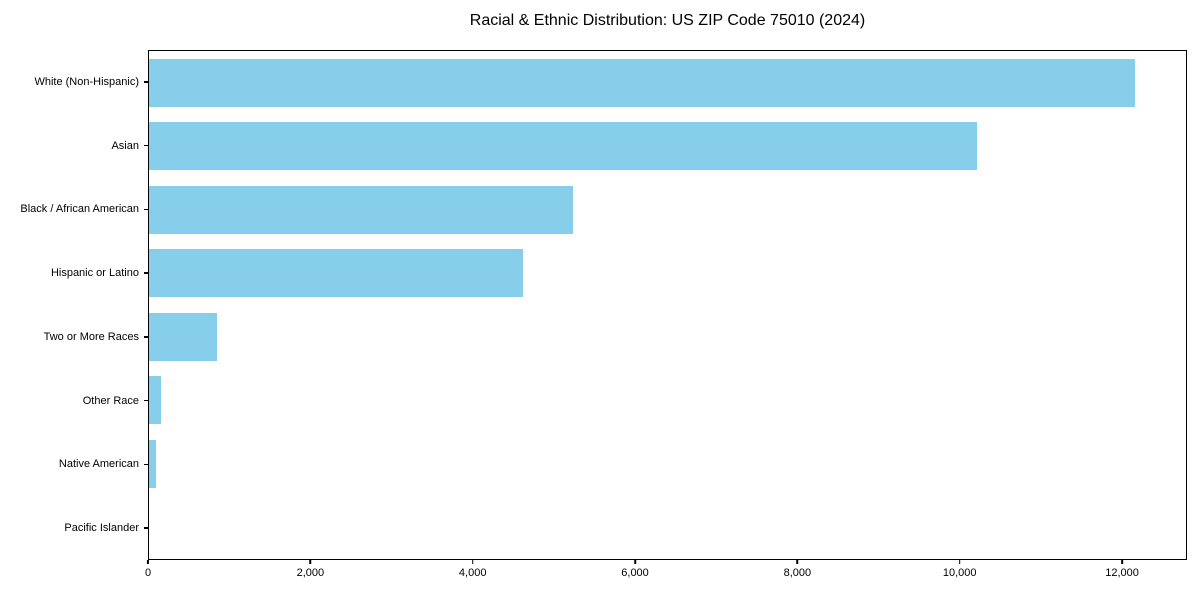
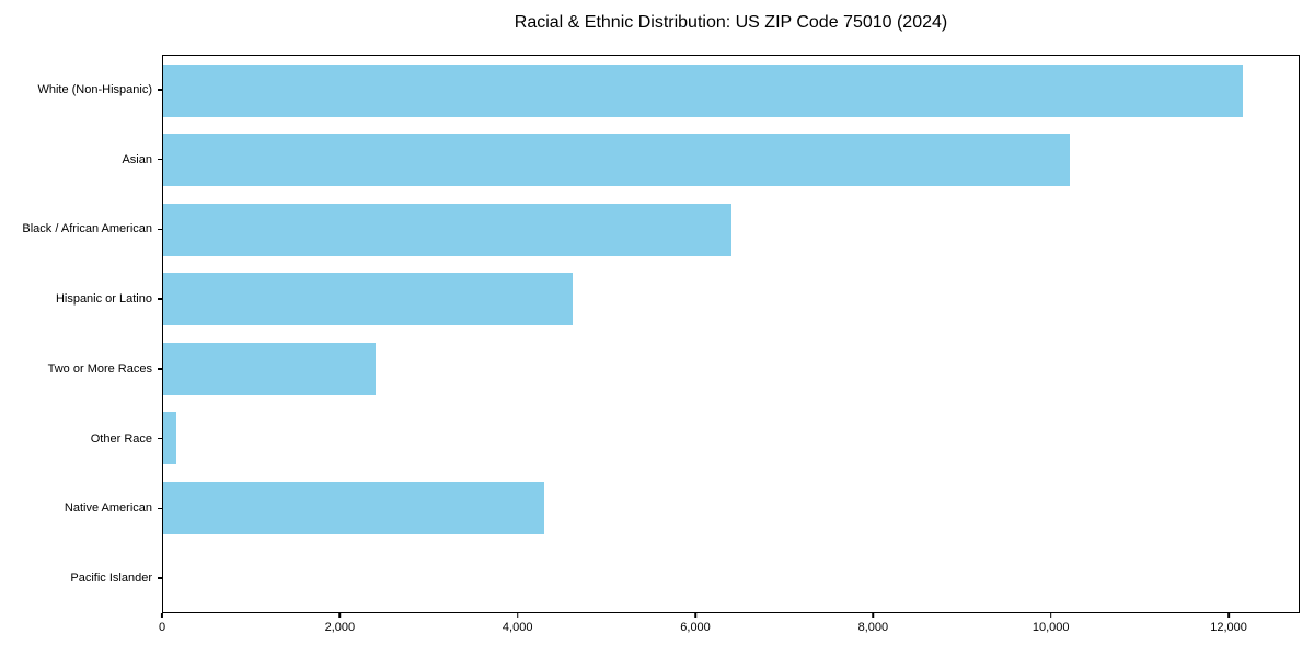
Black / African American: 5200 -> 6400
Two or More Races: 800 -> 2400
Native American: 100 -> 4300
